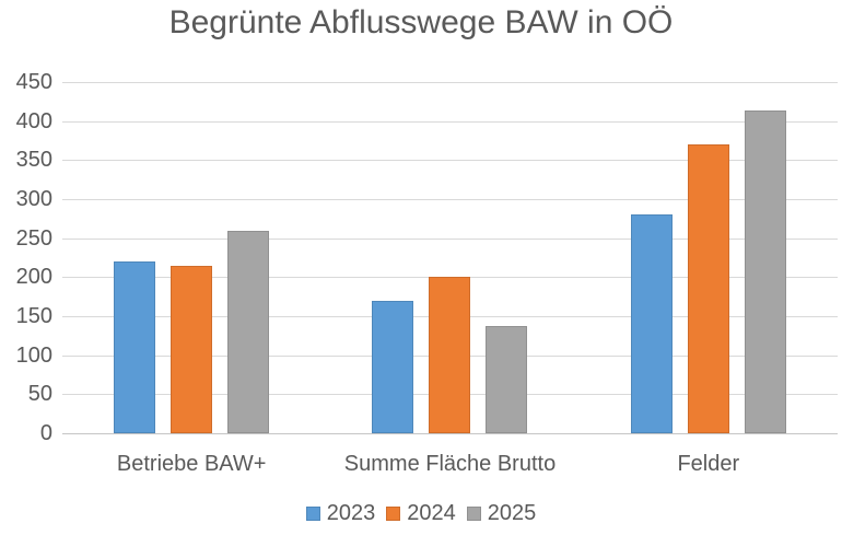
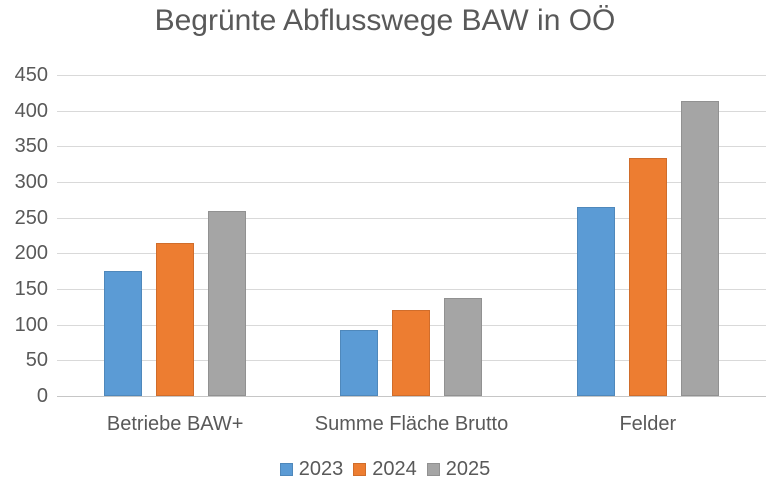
2023/Betriebe BAW+: 220 -> 180
2023/Summe Fläche Brutto: 170 -> 90
2024/Summe Fläche Brutto: 200 -> 120
2023/Felder: 280 -> 260
2024/Felder: 370 -> 330
